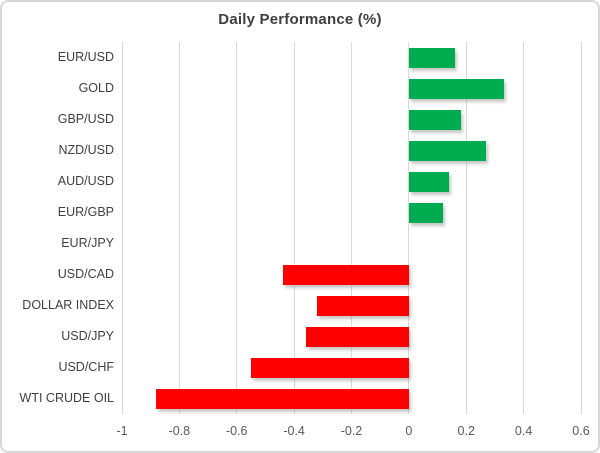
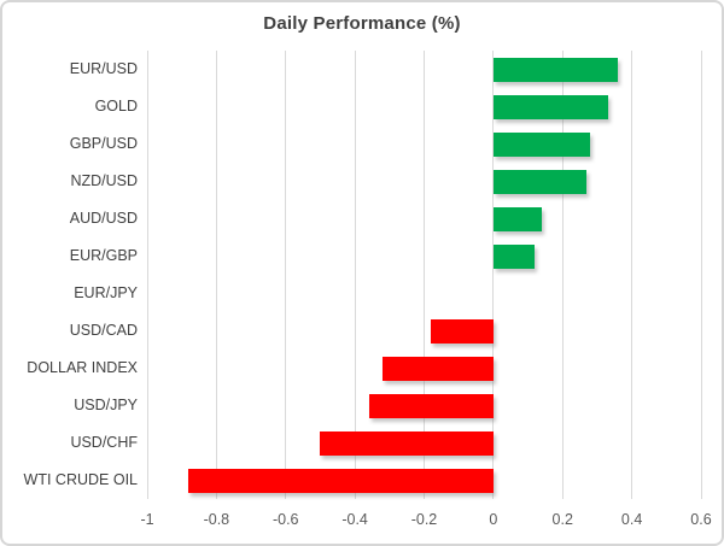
EUR/USD: 0.16 -> 0.36
GBP/USD: 0.18 -> 0.28
USD/CAD: -0.44 -> -0.18
USD/CHF: -0.55 -> -0.50
